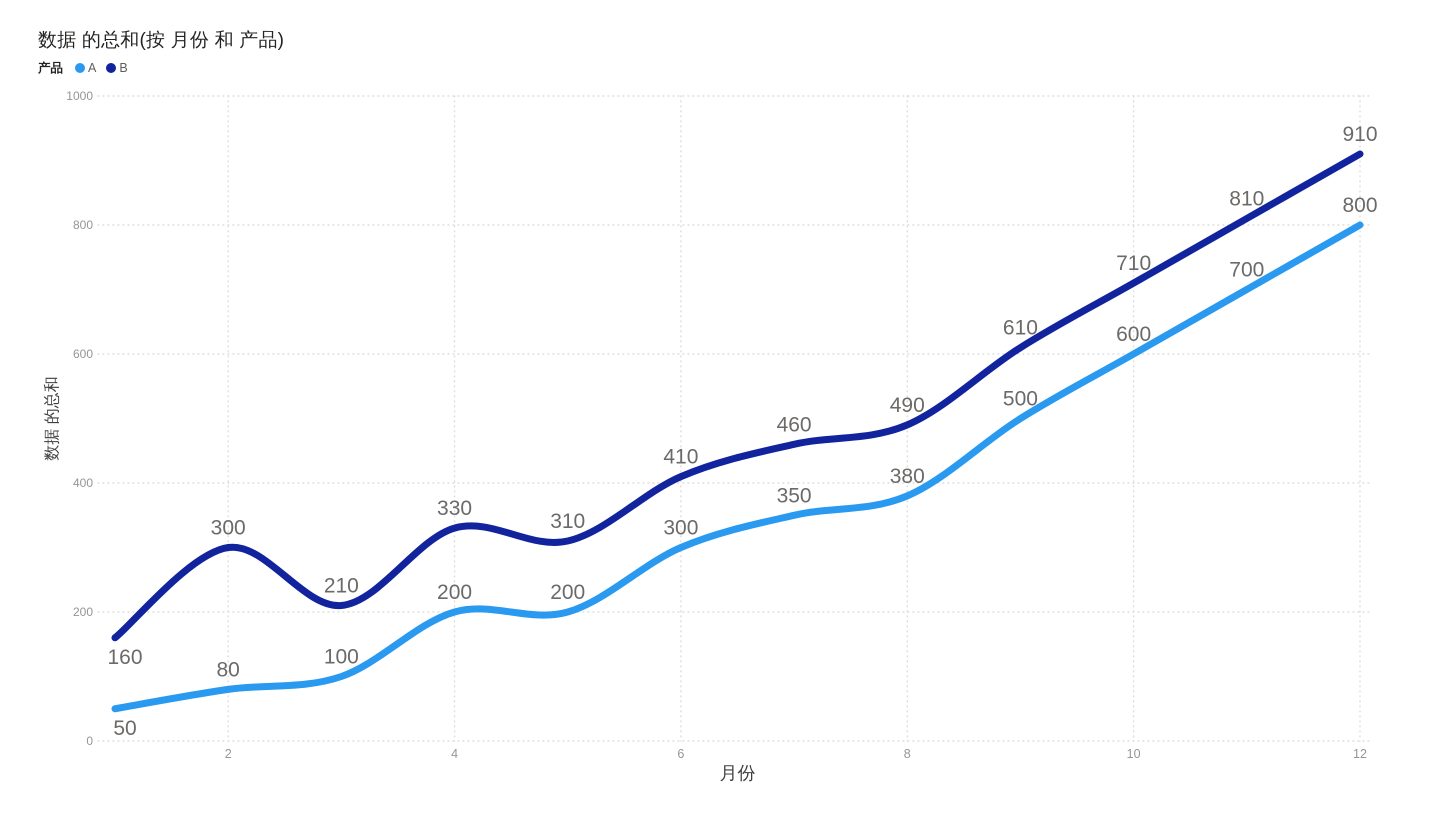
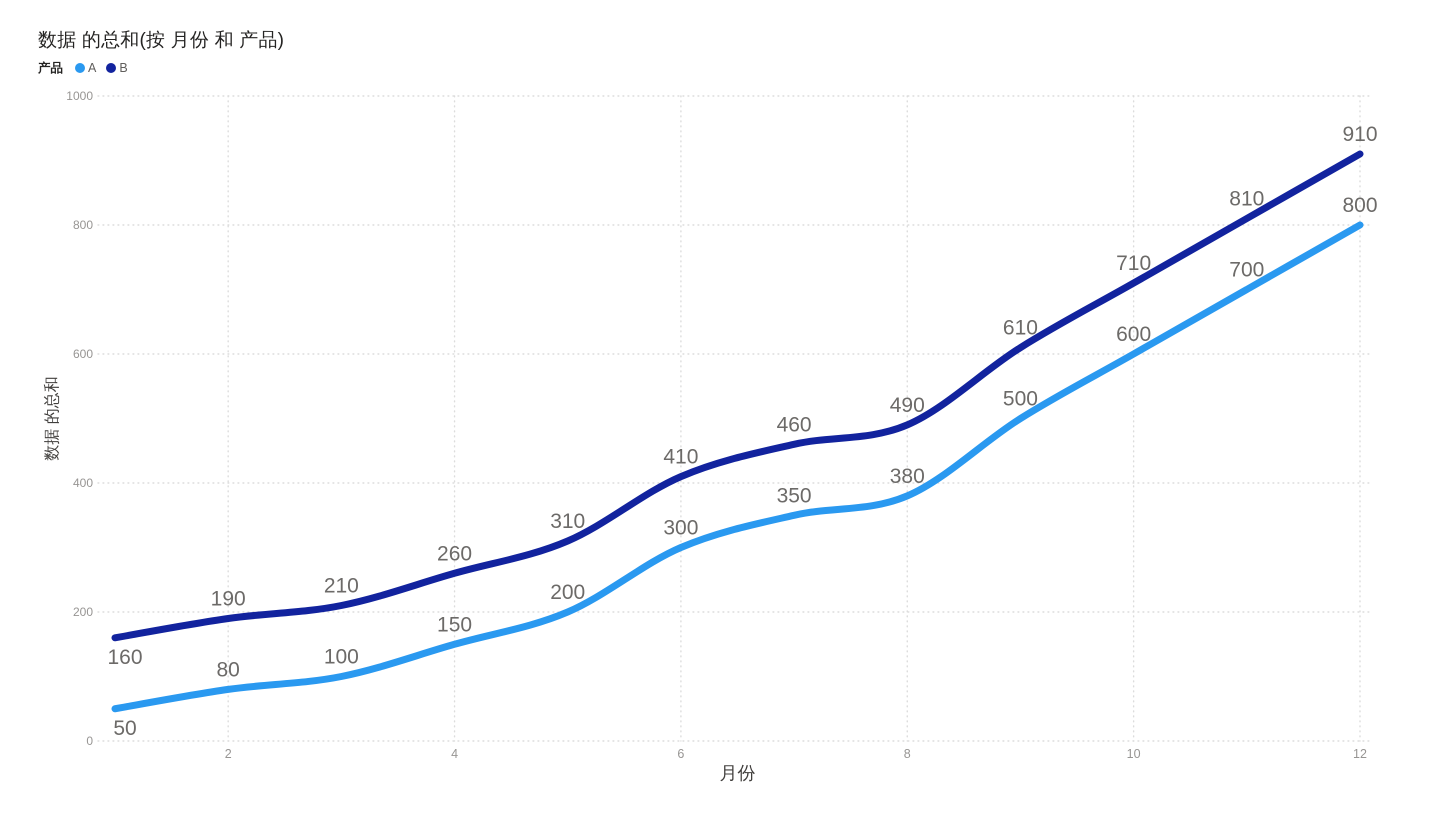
B/2: 300 -> 190
A/4: 200 -> 150
B/4: 330 -> 260
